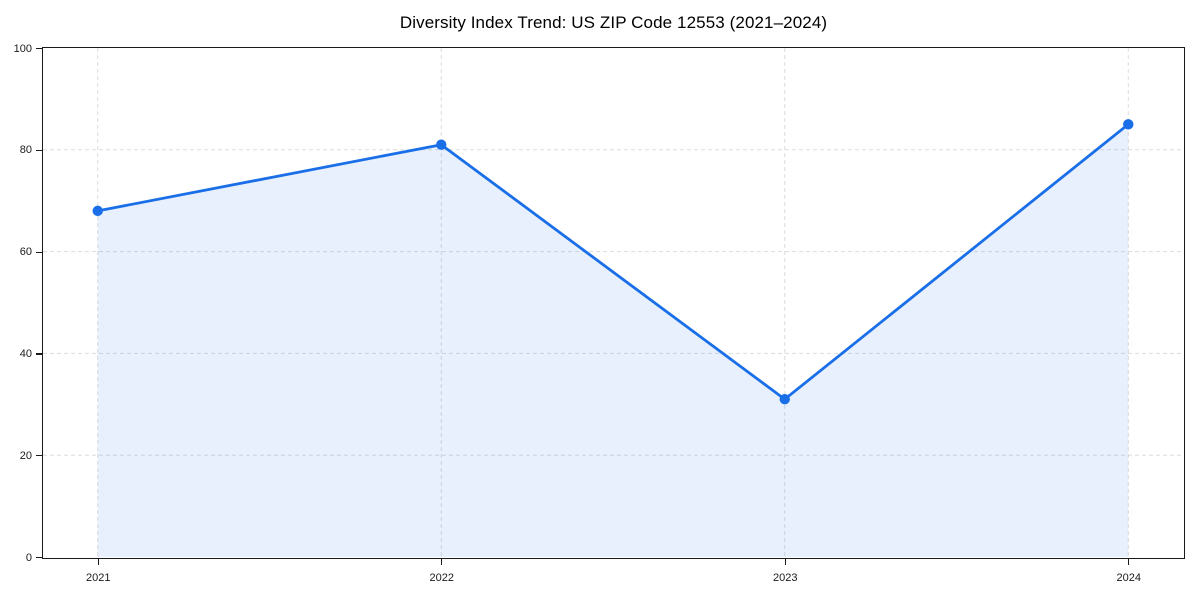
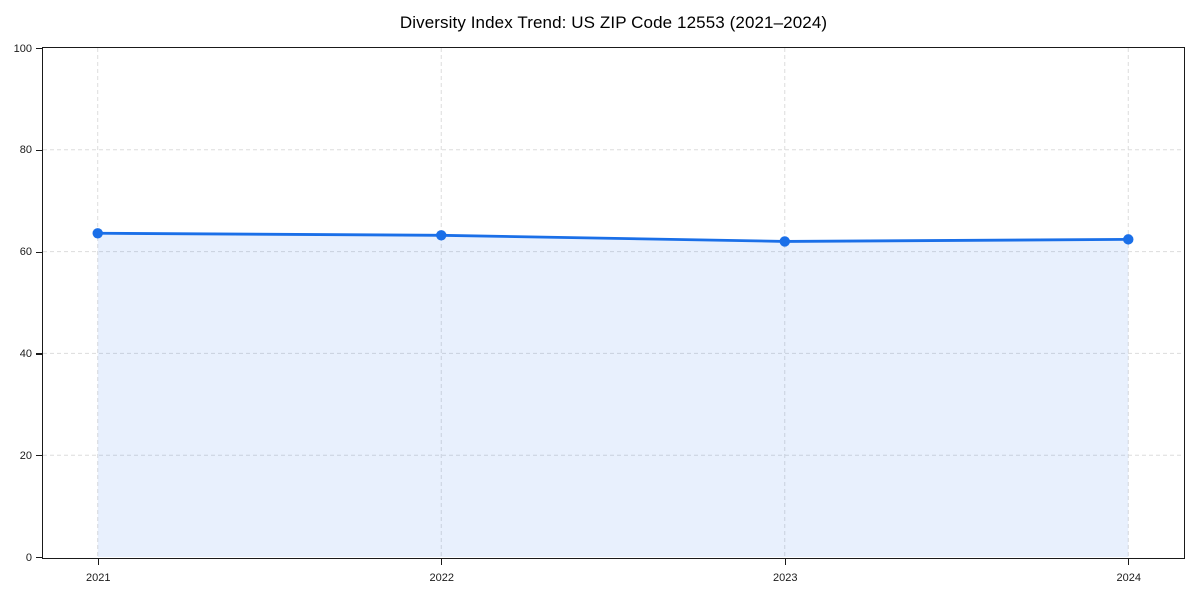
2021: 68 -> 64
2022: 81 -> 63
2023: 31 -> 62
2024: 85 -> 62
